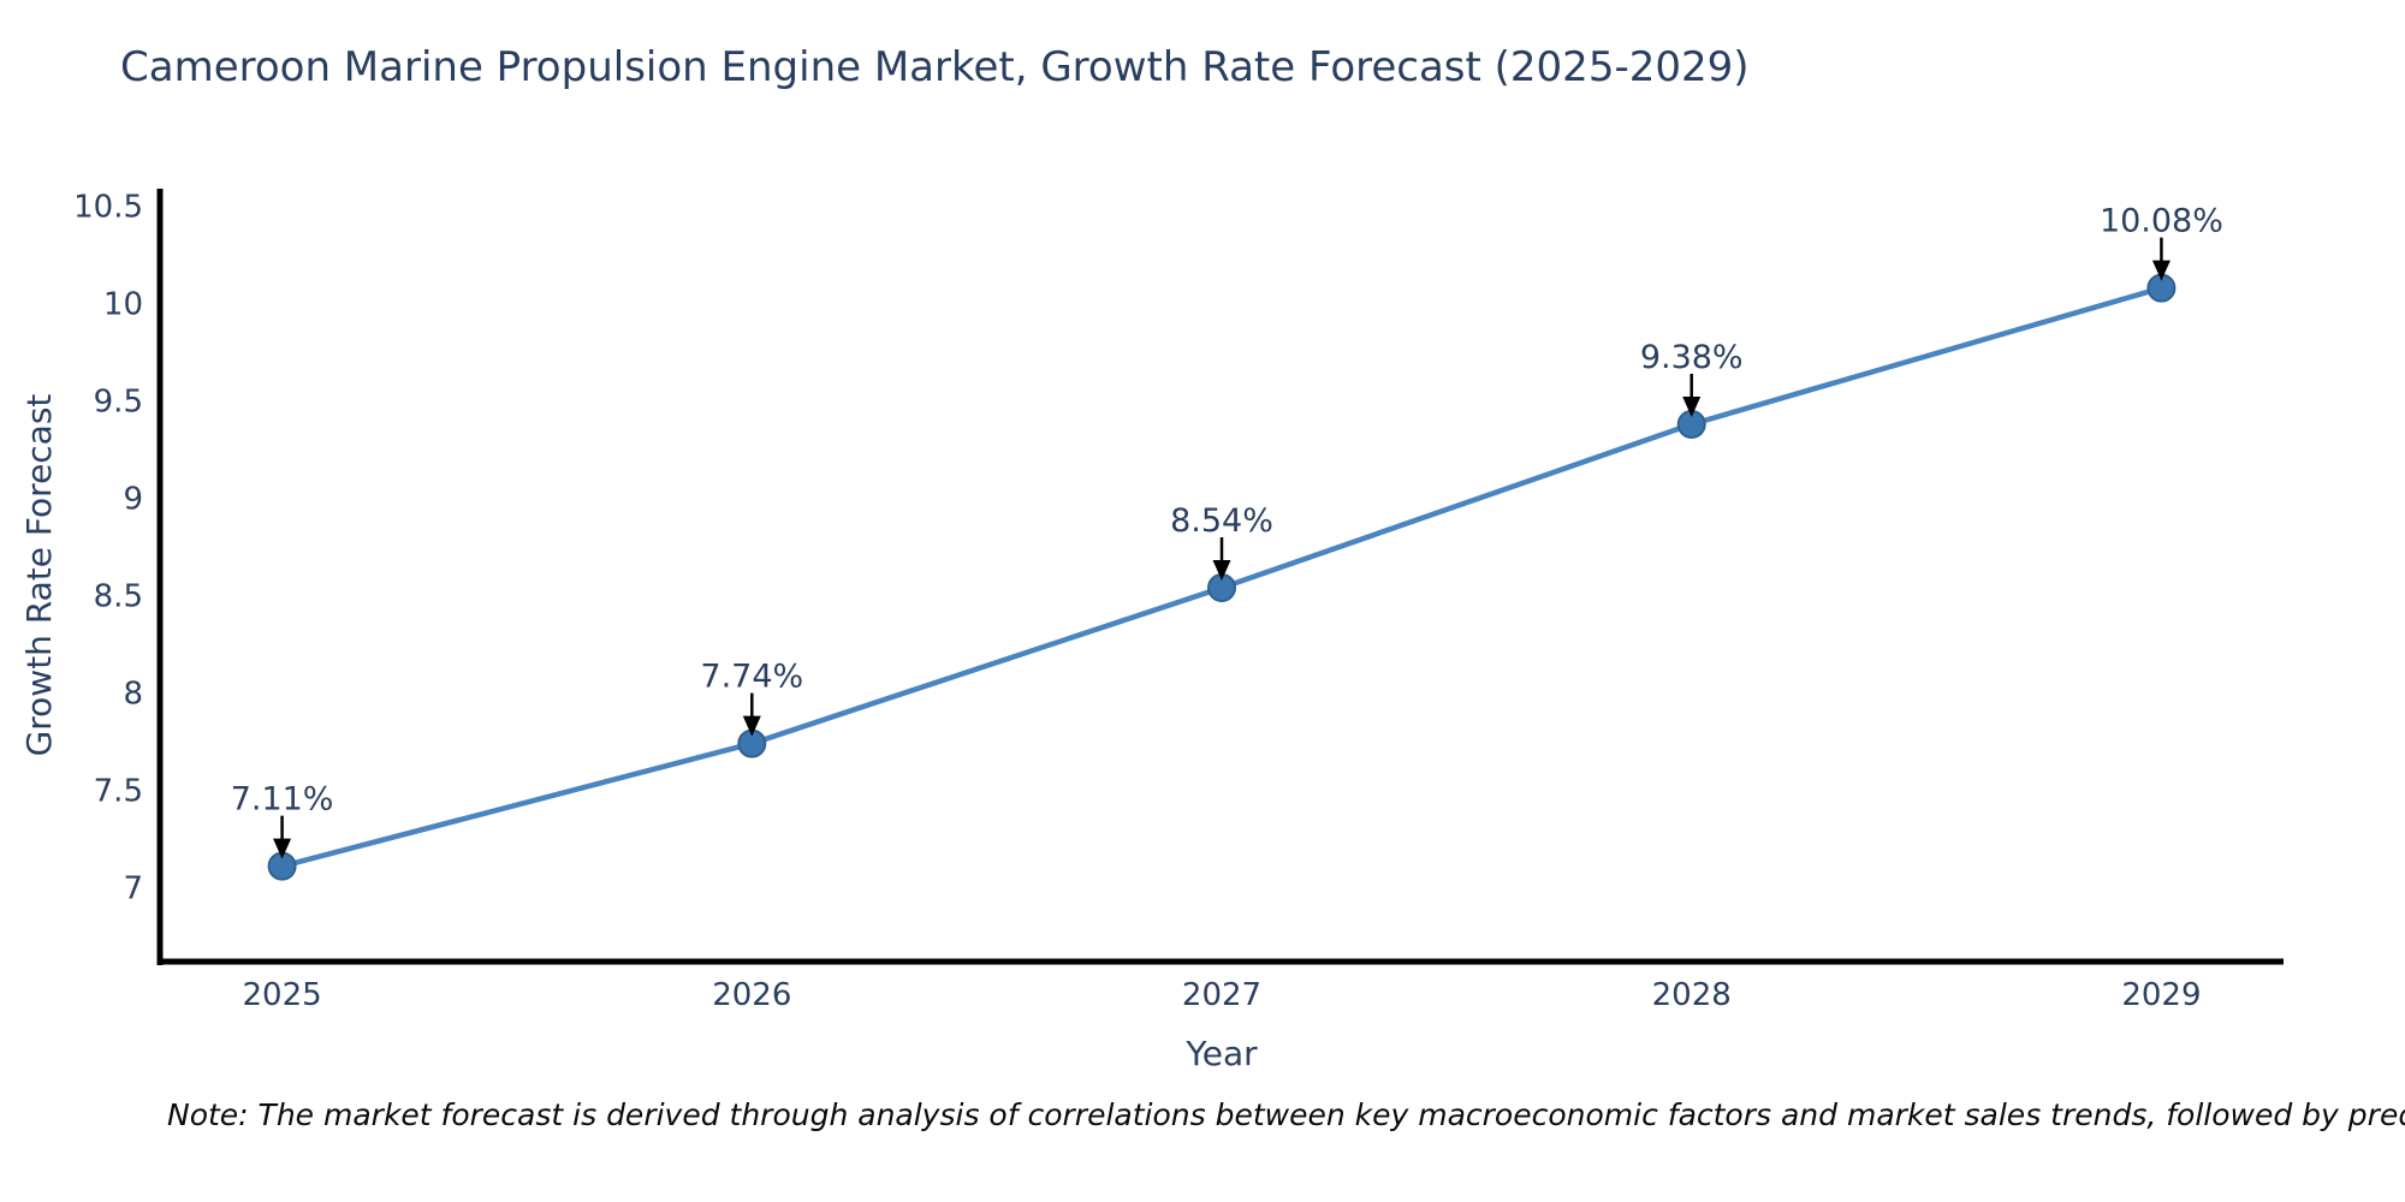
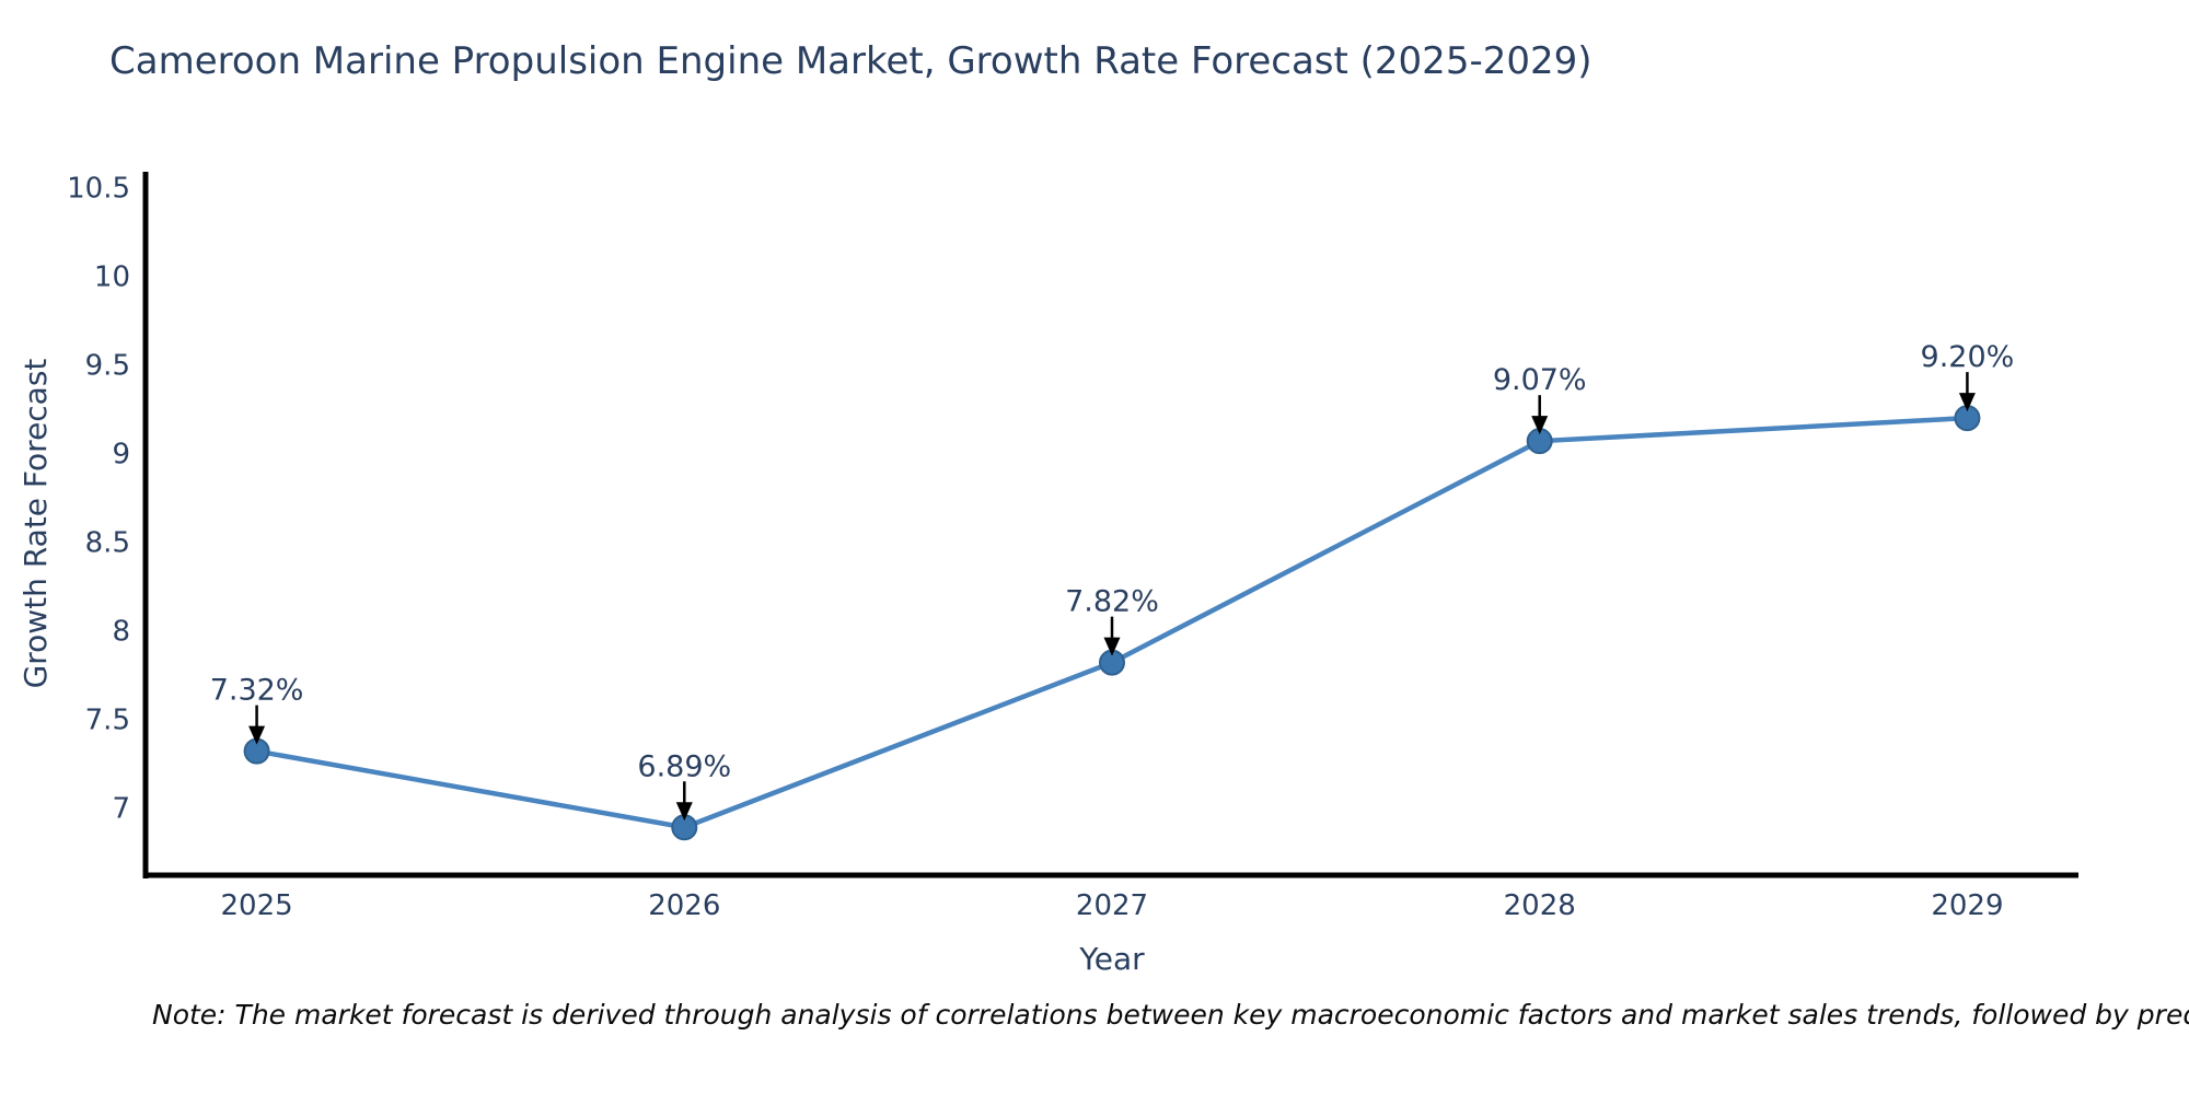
2025: 7.11% -> 7.32%
2026: 7.74% -> 6.89%
2027: 8.54% -> 7.82%
2028: 9.38% -> 9.07%
2029: 10.08% -> 9.20%
